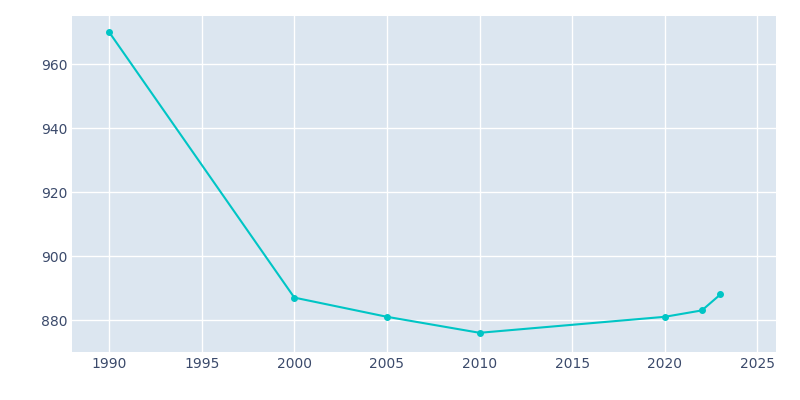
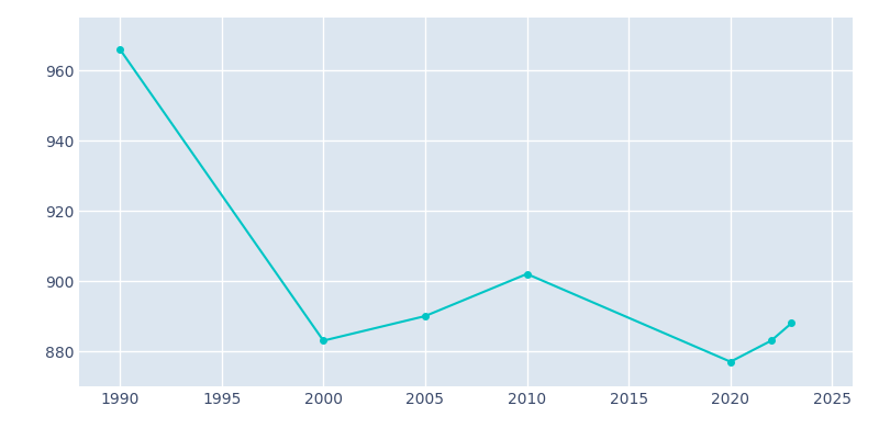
1990: 970 -> 966
2000: 887 -> 883
2005: 881 -> 890
2010: 876 -> 902
2020: 881 -> 877
